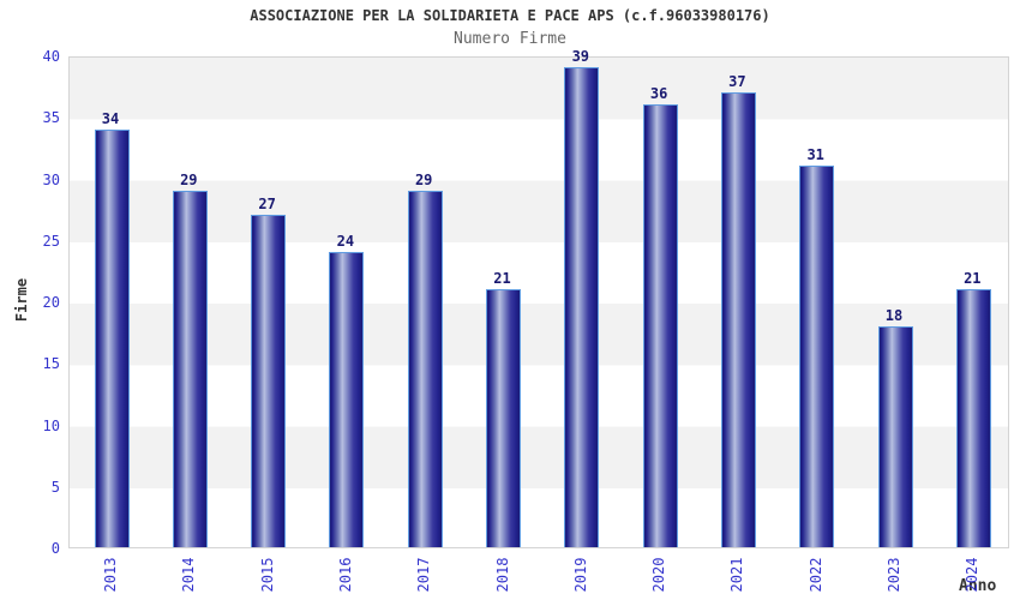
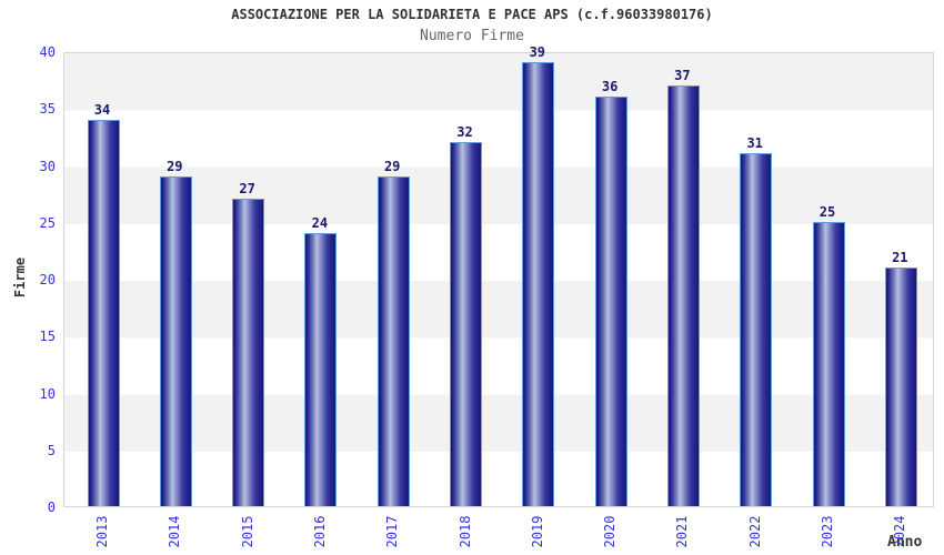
2018: 21 -> 32
2023: 18 -> 25
